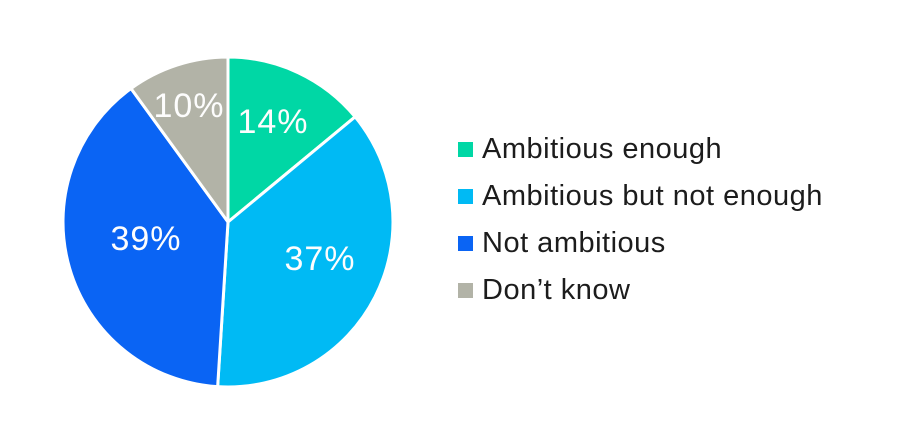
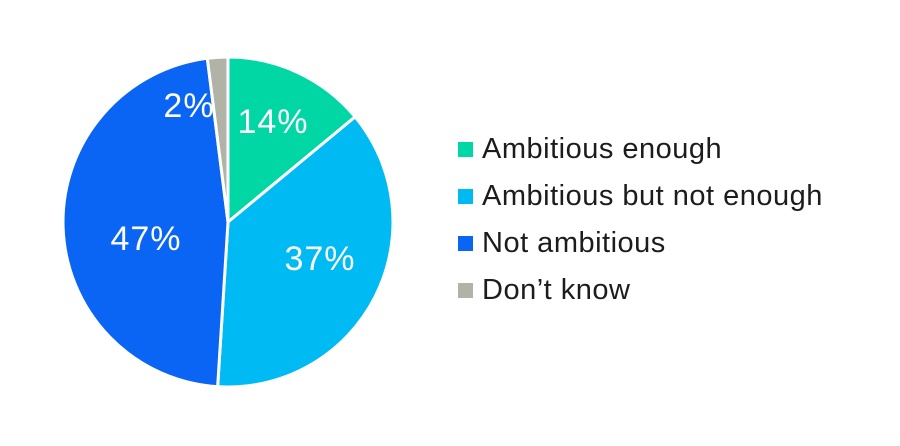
Not ambitious: 39% -> 47%
Don’t know: 10% -> 2%
